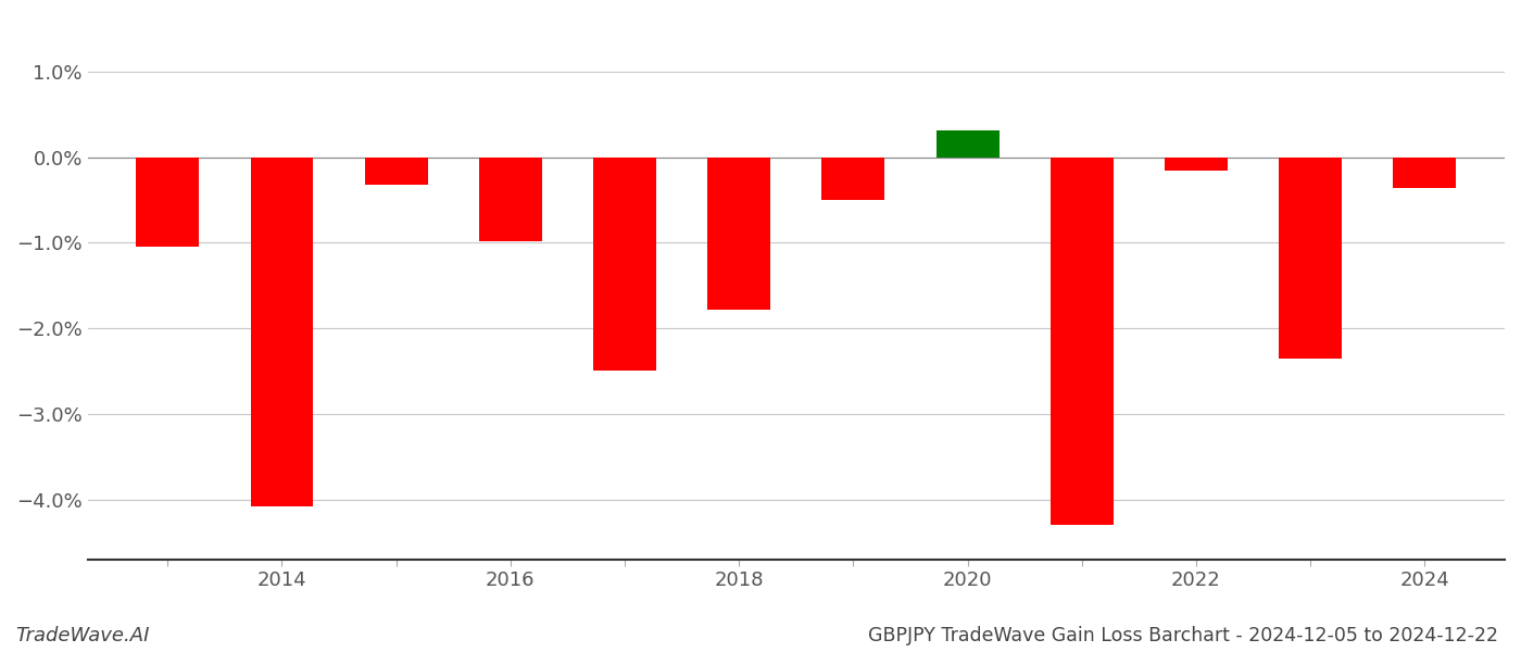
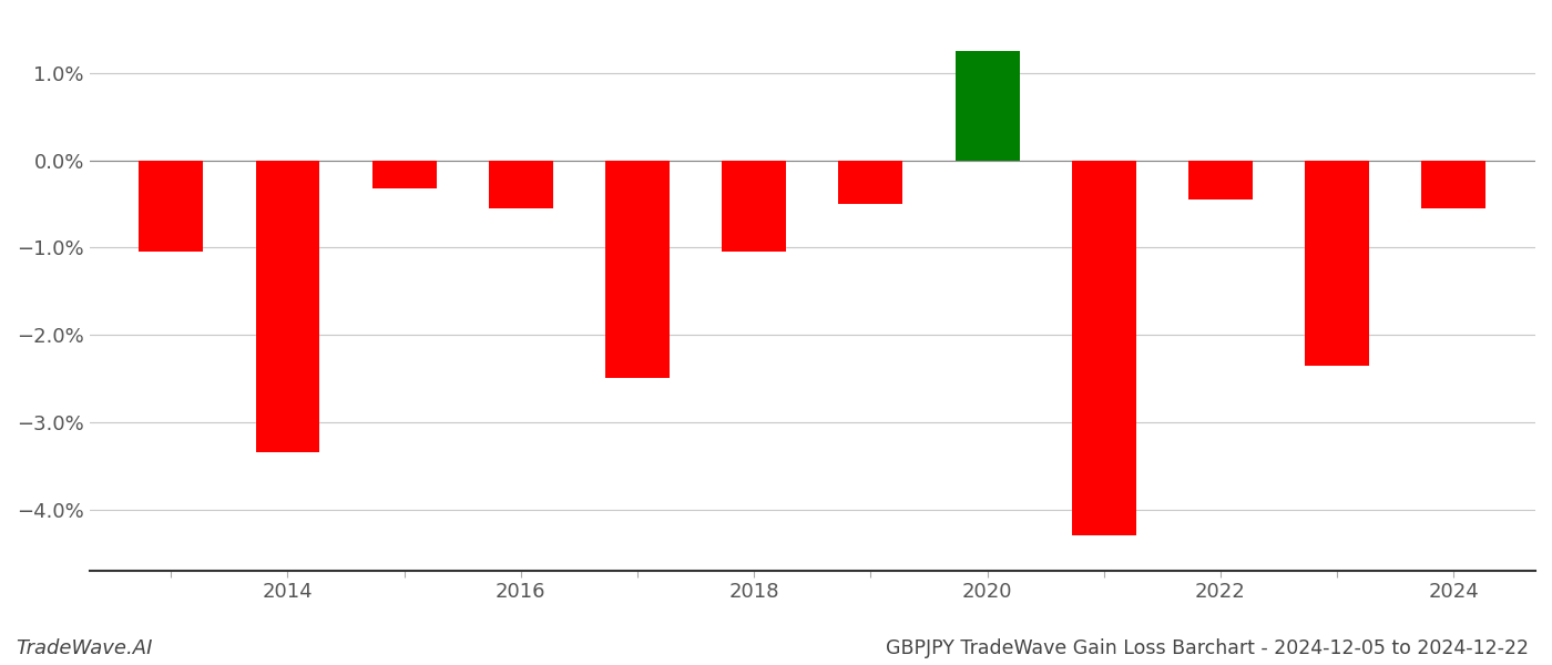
2014: -4.08% -> -3.35%
2016: -0.98% -> -0.55%
2018: -1.78% -> -1.05%
2020: 0.32% -> 1.25%
2022: -0.16% -> -0.45%
2024: -0.36% -> -0.55%
